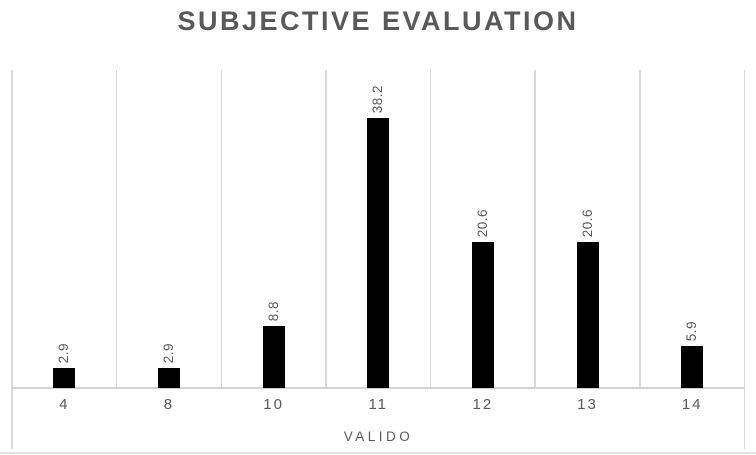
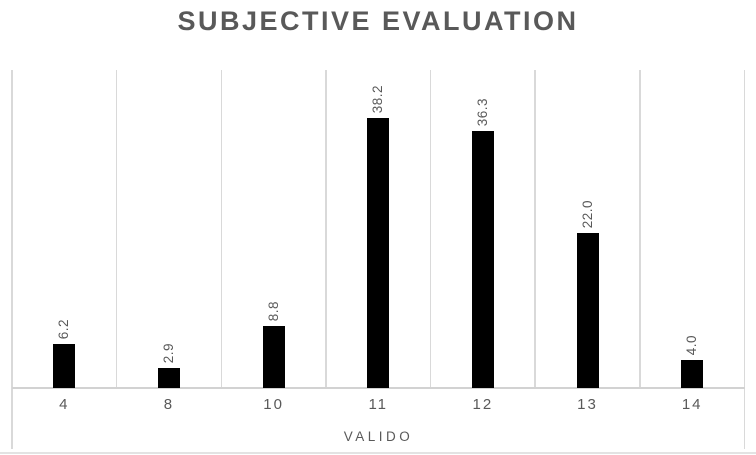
4: 2.9 -> 6.2
12: 20.6 -> 36.3
13: 20.6 -> 22.0
14: 5.9 -> 4.0
